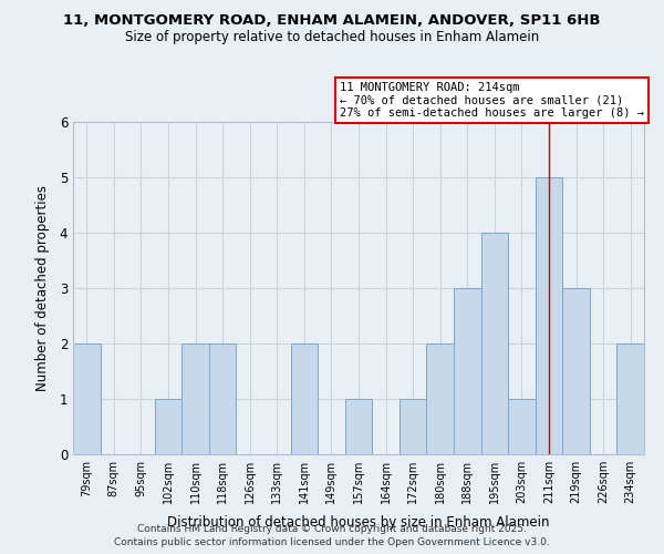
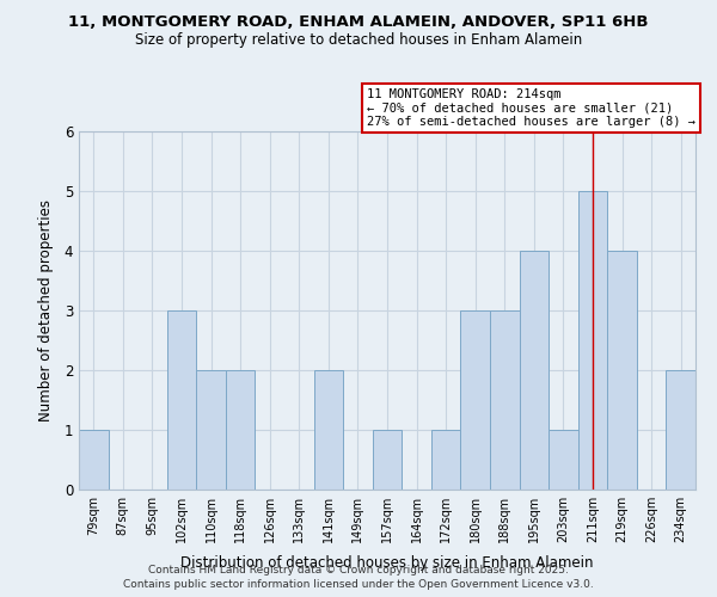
79sqm: 2 -> 1
102sqm: 1 -> 3
180sqm: 2 -> 3
219sqm: 3 -> 4
